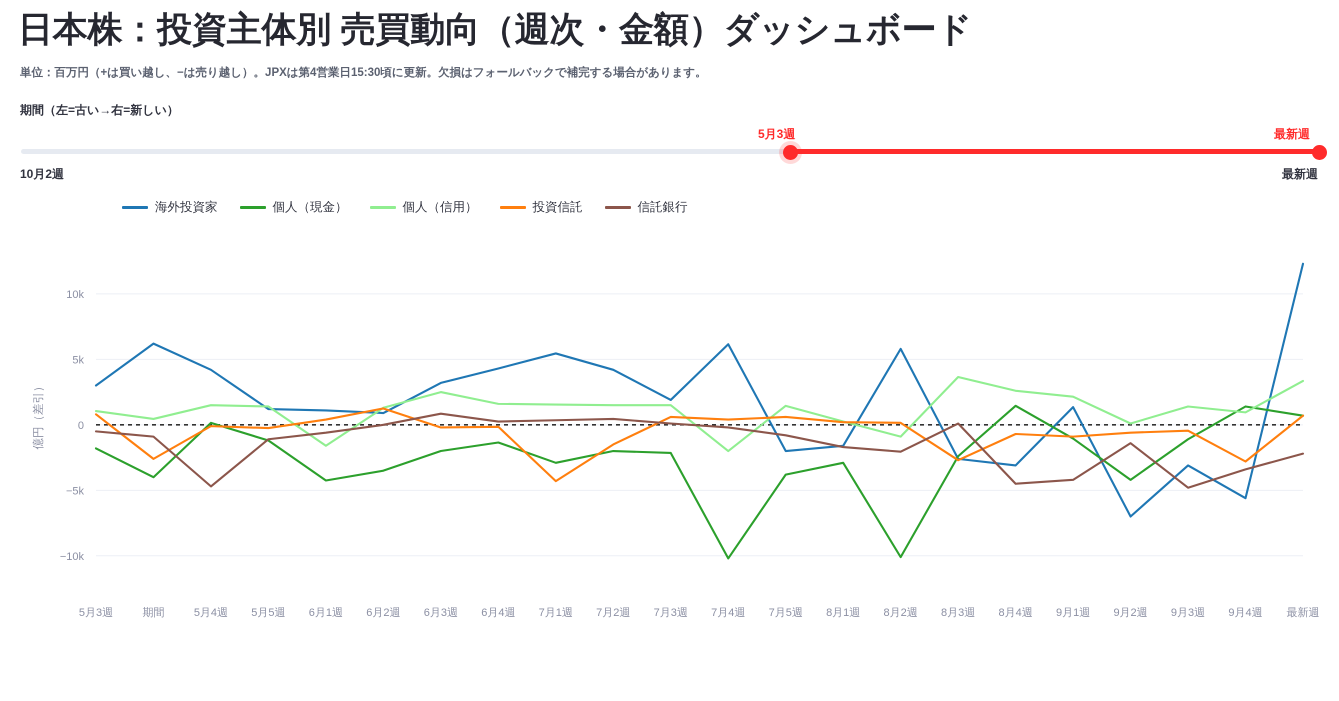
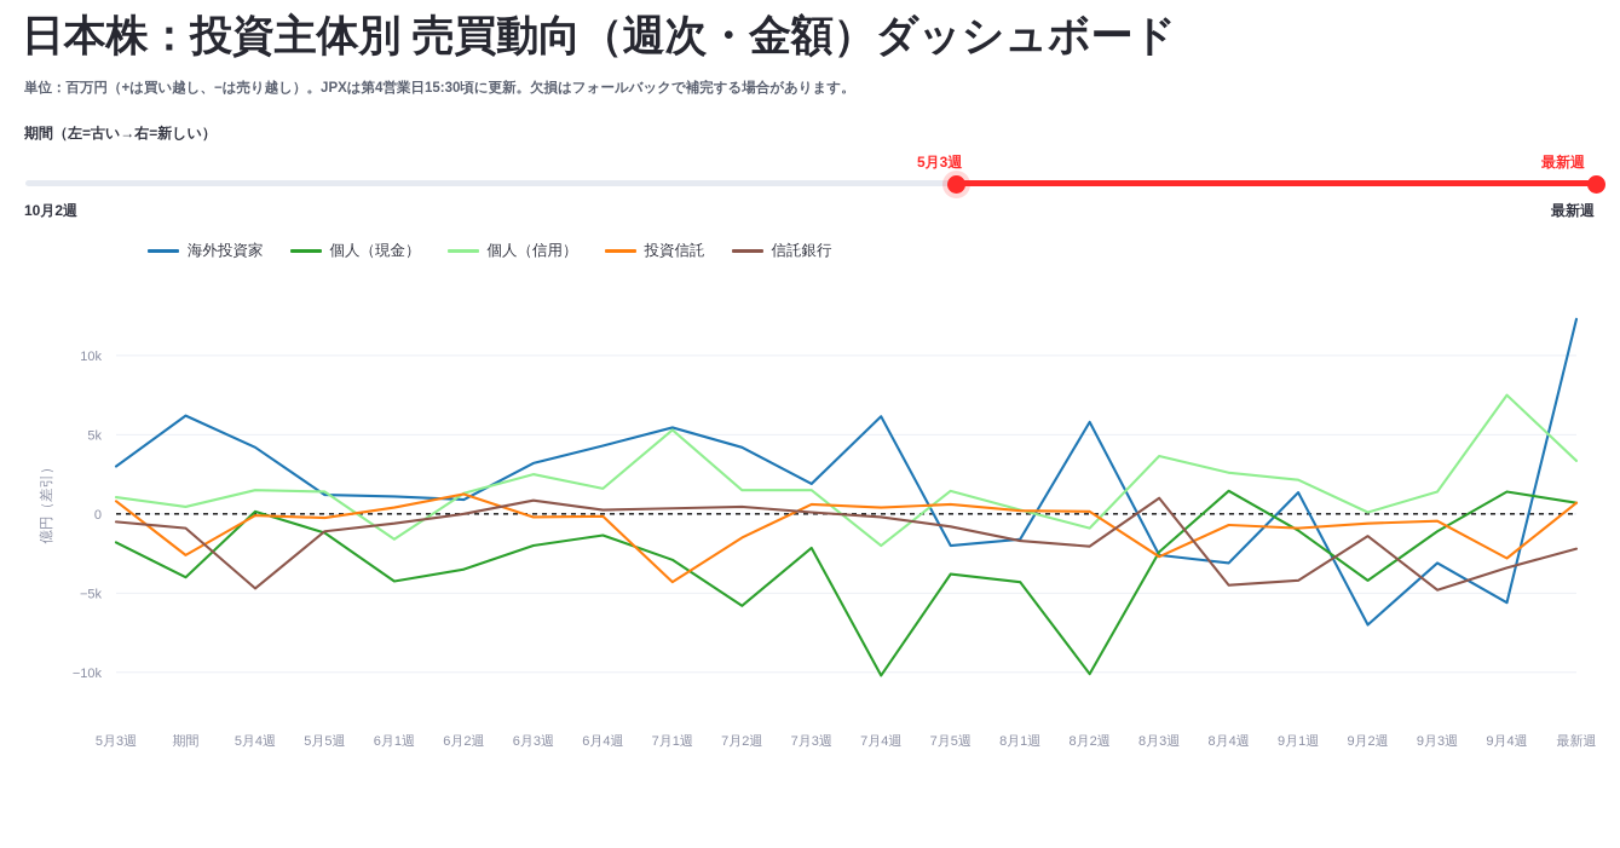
個人（信用）/7月1週: 1.6k -> 5.3k
個人（現金）/7月2週: -2.0k -> -5.8k
個人（現金）/8月1週: -2.9k -> -4.3k
信託銀行/8月3週: 0.1k -> 1.0k
個人（信用）/9月4週: 1.0k -> 7.5k
